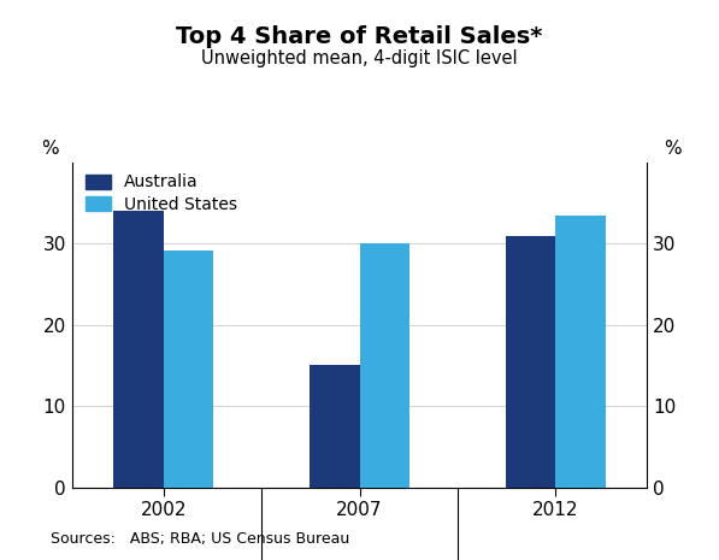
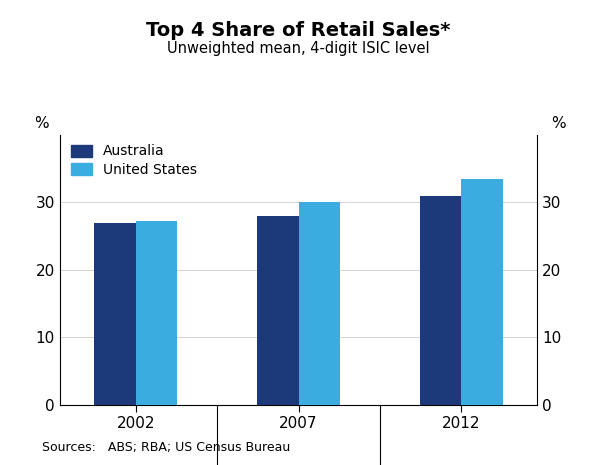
Australia/2002: 34 -> 27
United States/2002: 29.2 -> 27.2
Australia/2007: 15 -> 28
